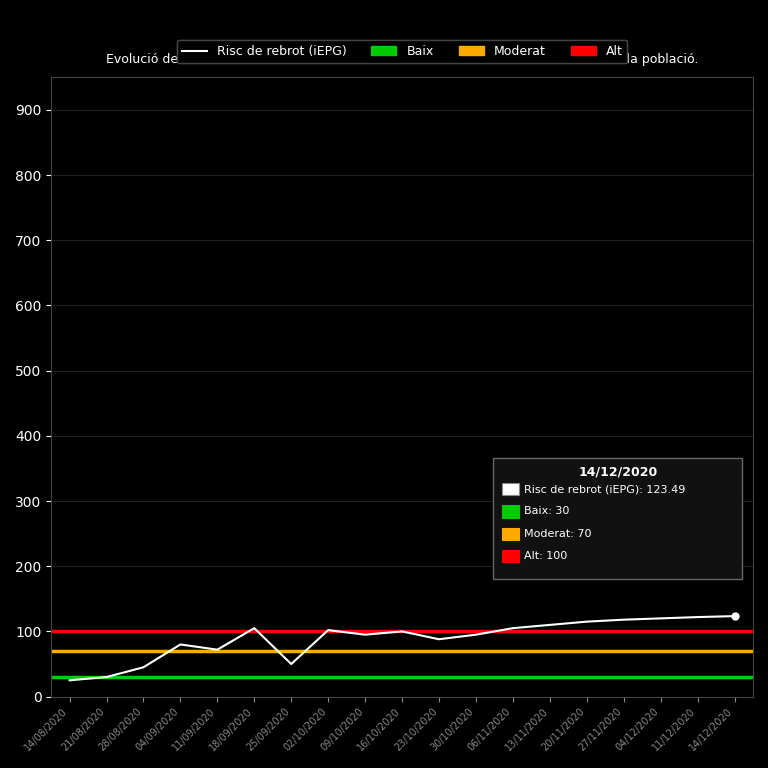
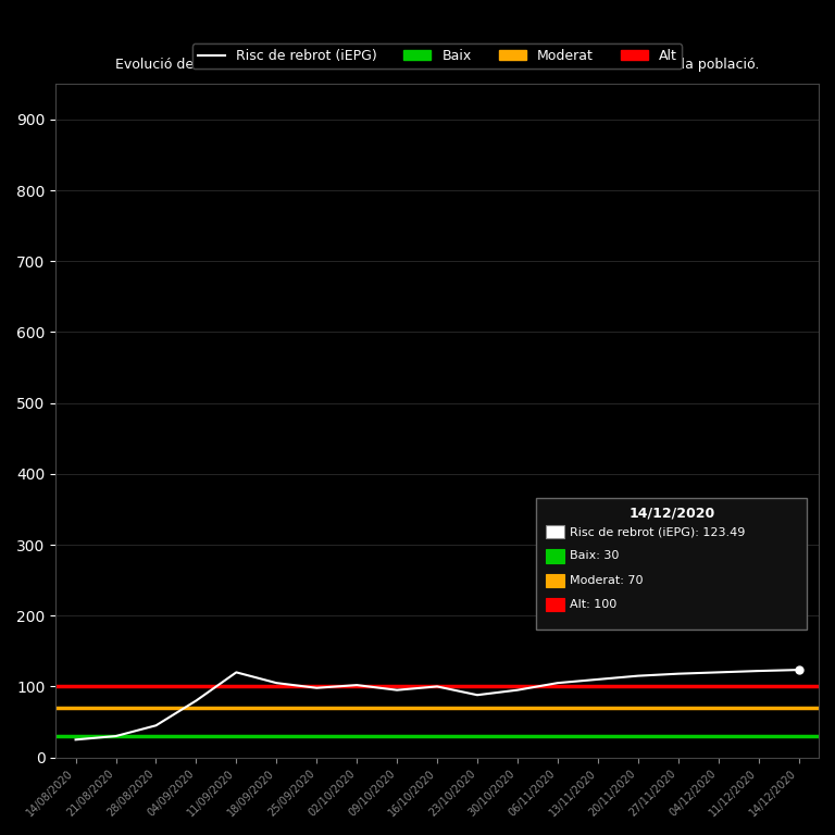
11/09/2020: 72 -> 120
25/09/2020: 50 -> 98
